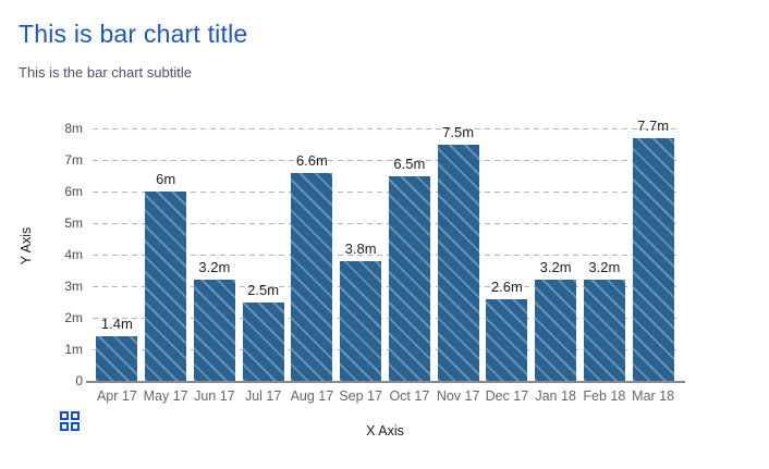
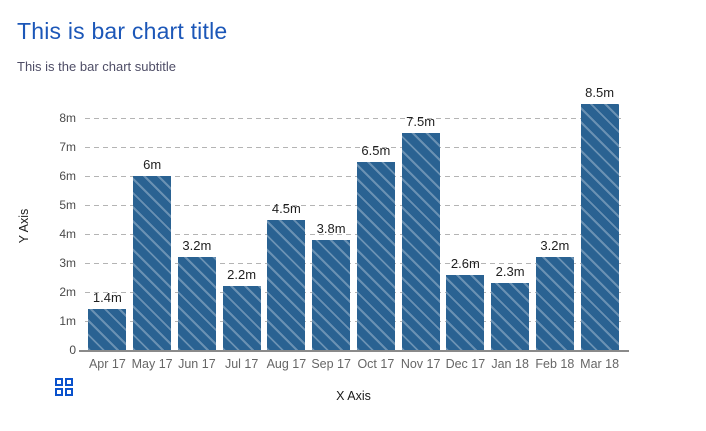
Jul 17: 2.5m -> 2.2m
Aug 17: 6.6m -> 4.5m
Jan 18: 3.2m -> 2.3m
Mar 18: 7.7m -> 8.5m
